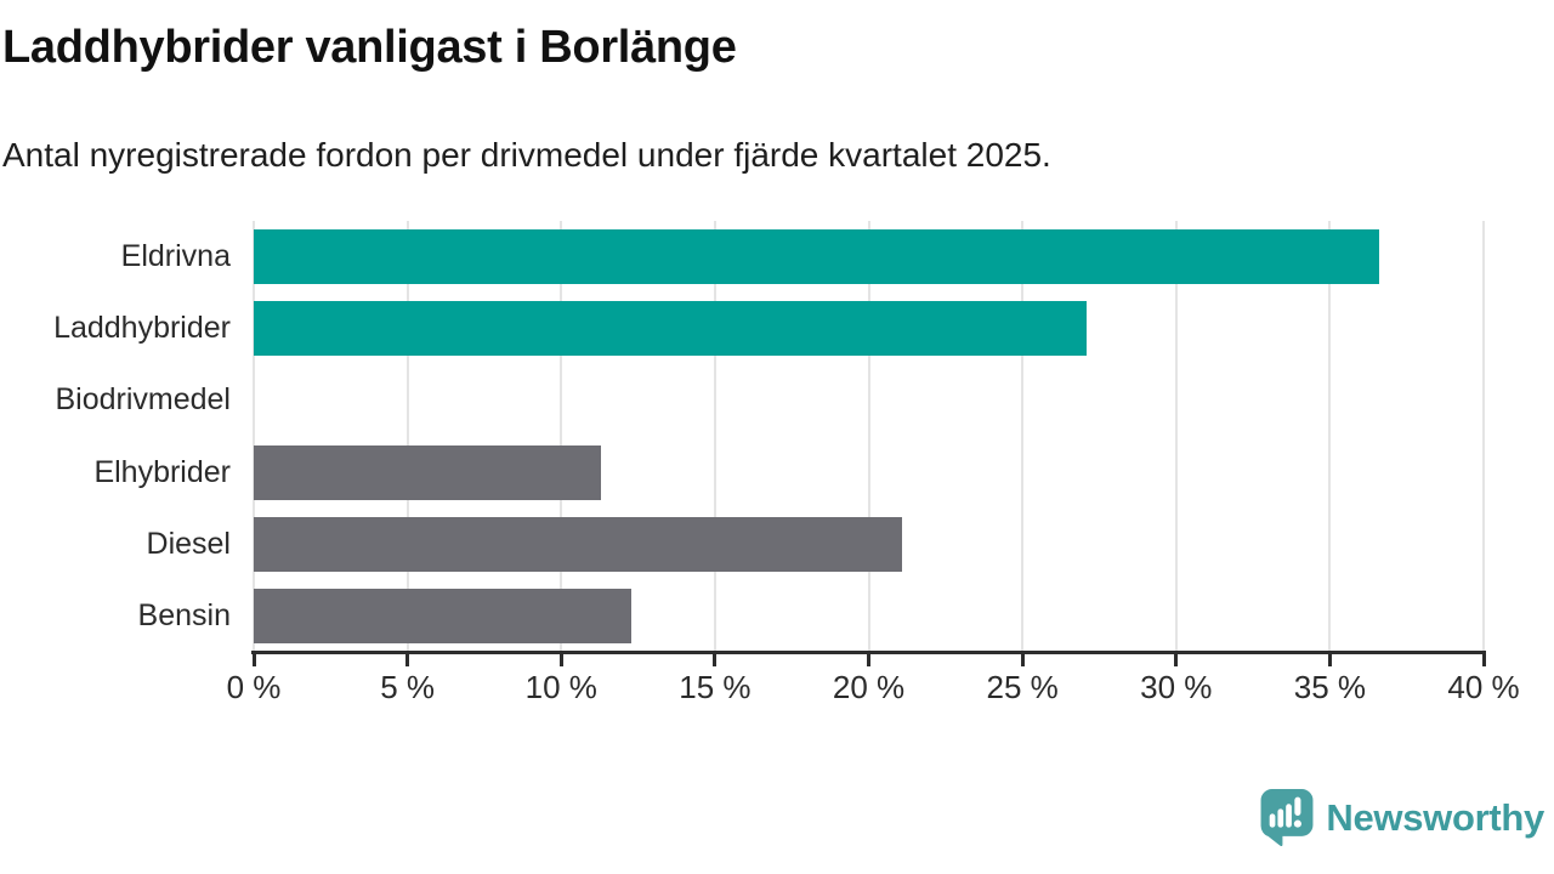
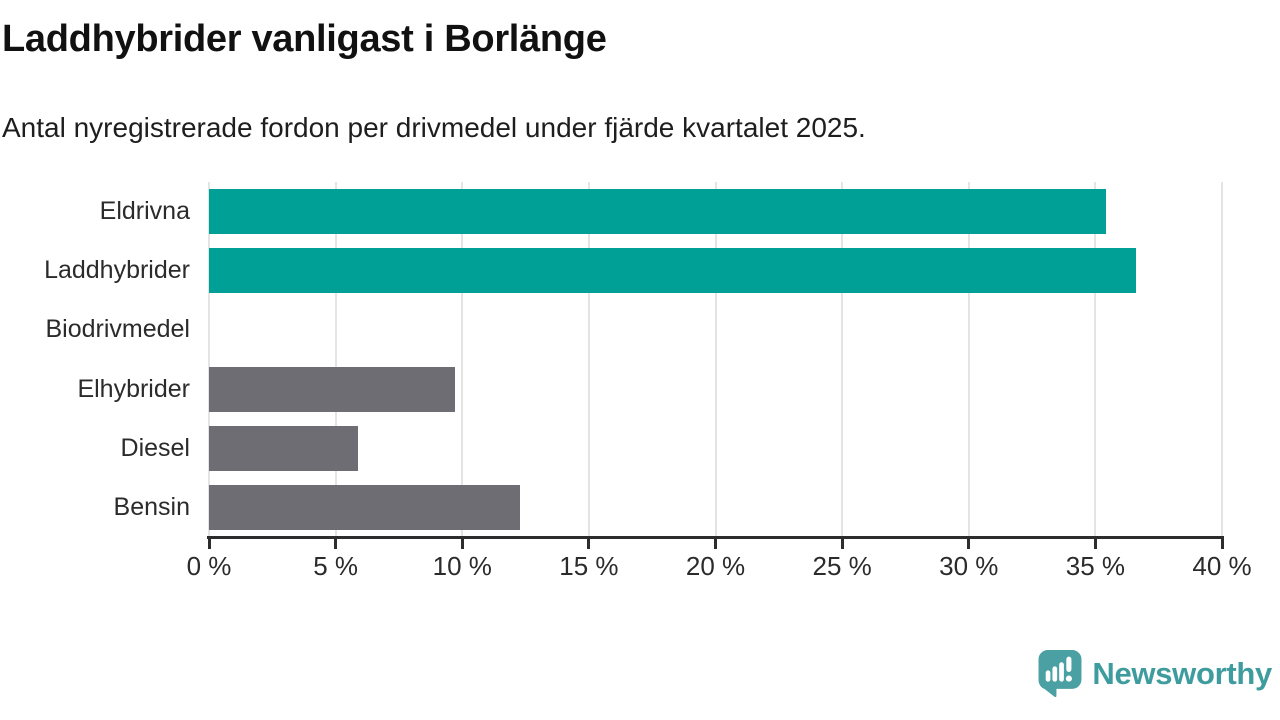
Eldrivna: 36.6% -> 35.4%
Laddhybrider: 27.1% -> 36.6%
Elhybrider: 11.3% -> 9.7%
Diesel: 21.1% -> 5.9%
